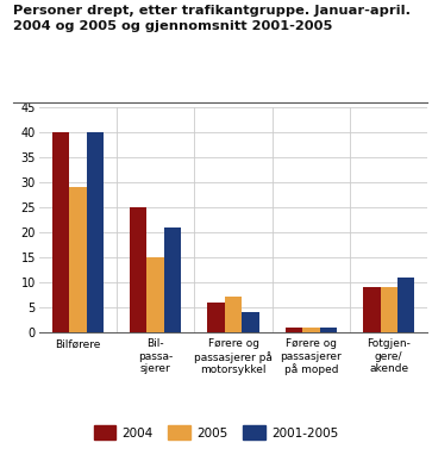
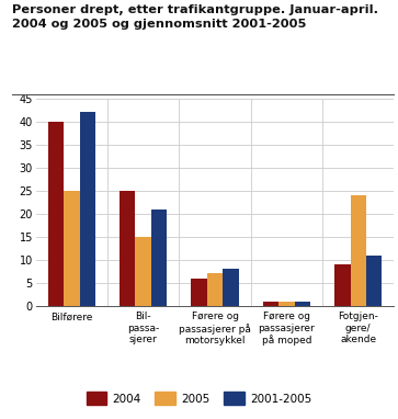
2005/Bilførere: 29 -> 25
2001-2005/Bilførere: 40 -> 42
2001-2005/Førere og passasjerer på motorsykkel: 4 -> 8
2005/Fotgjen- gere/ akende: 9 -> 24
